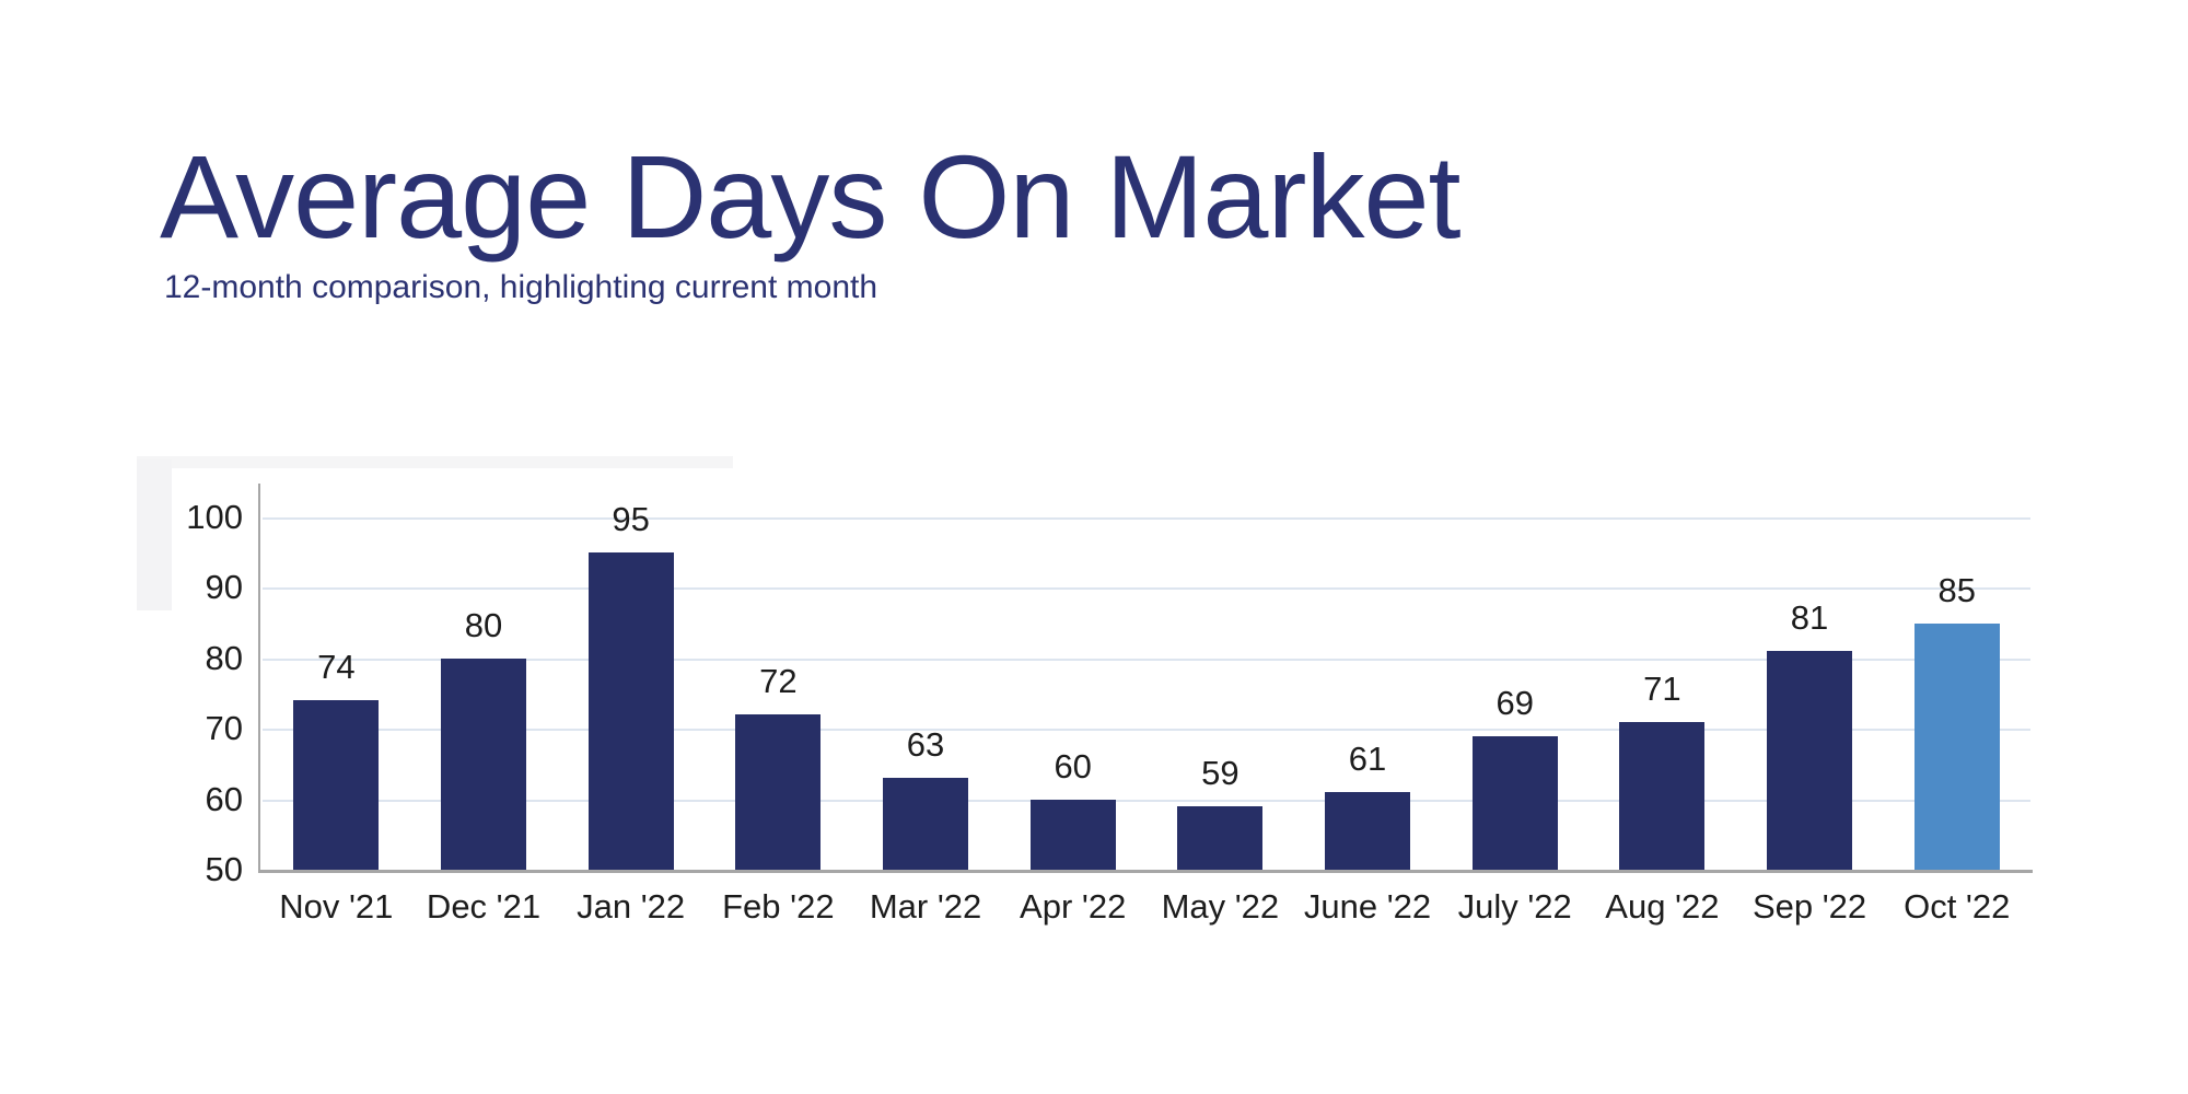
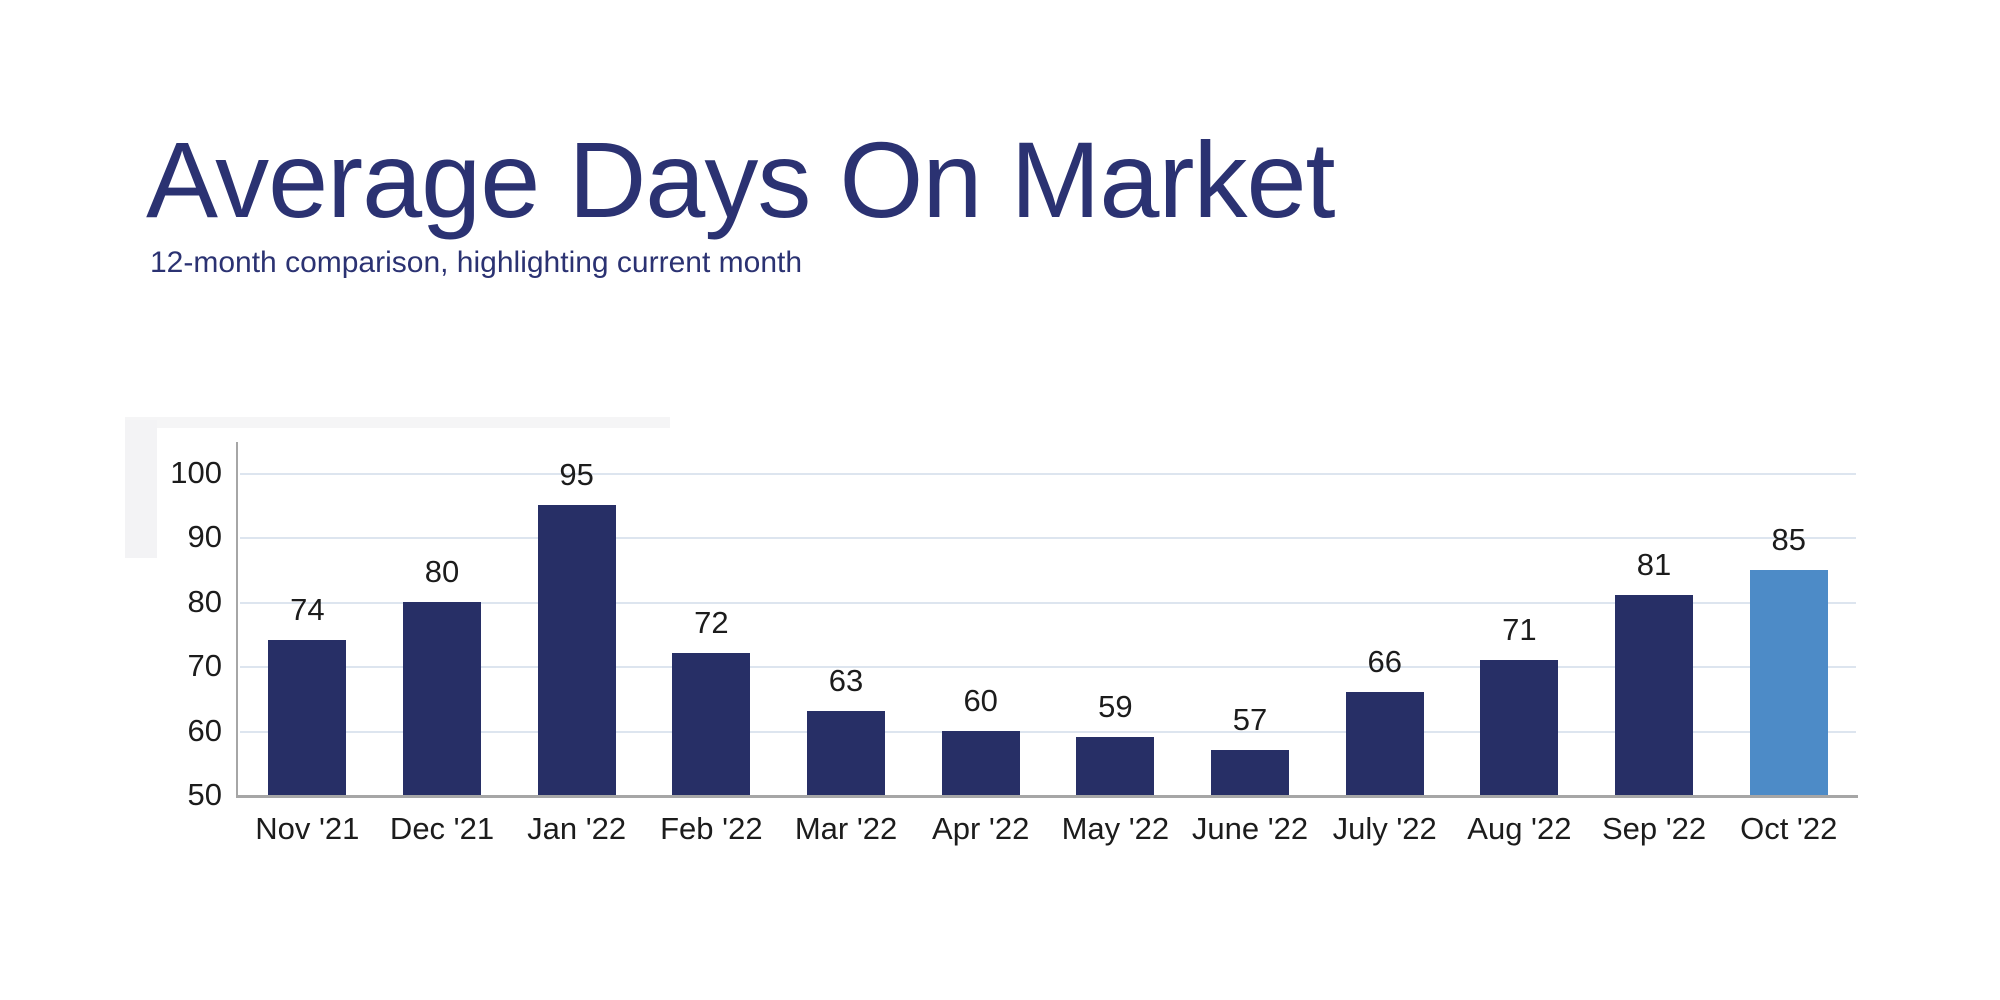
June '22: 61 -> 57
July '22: 69 -> 66
